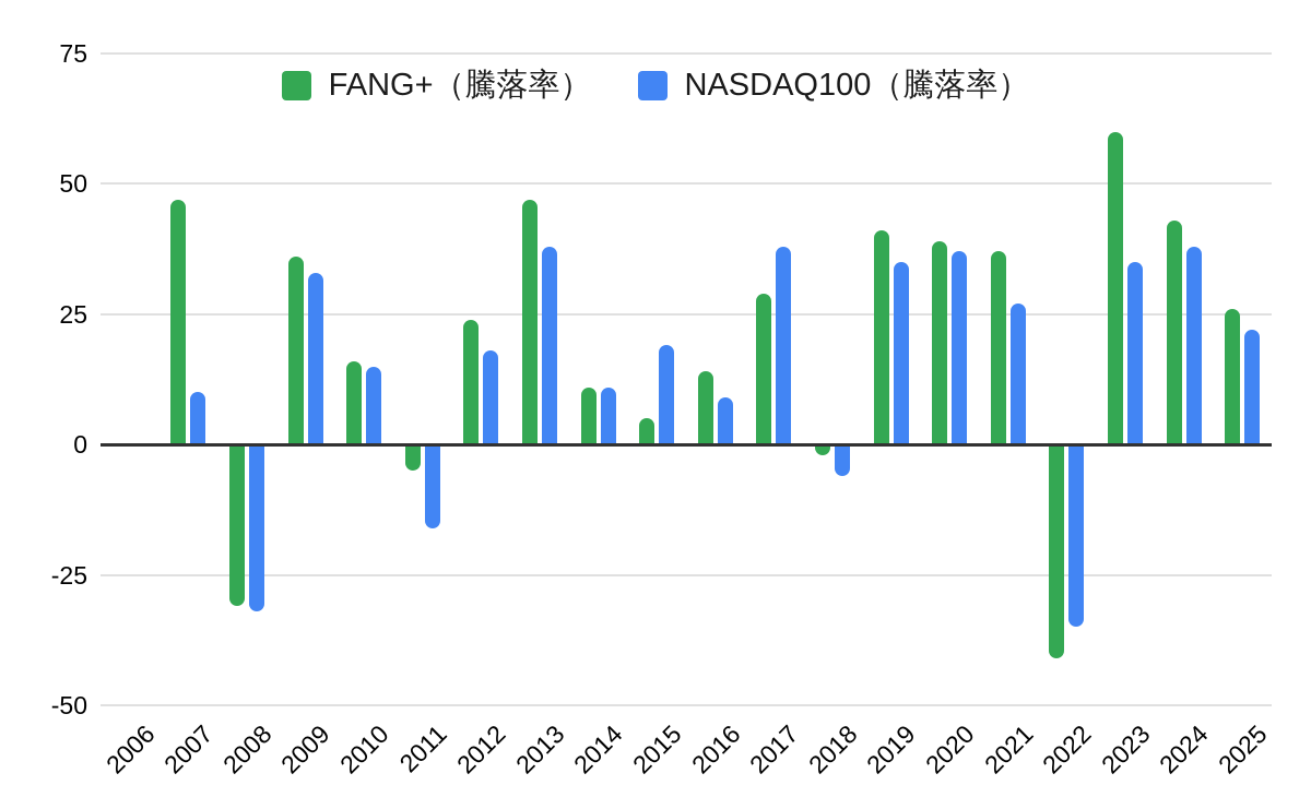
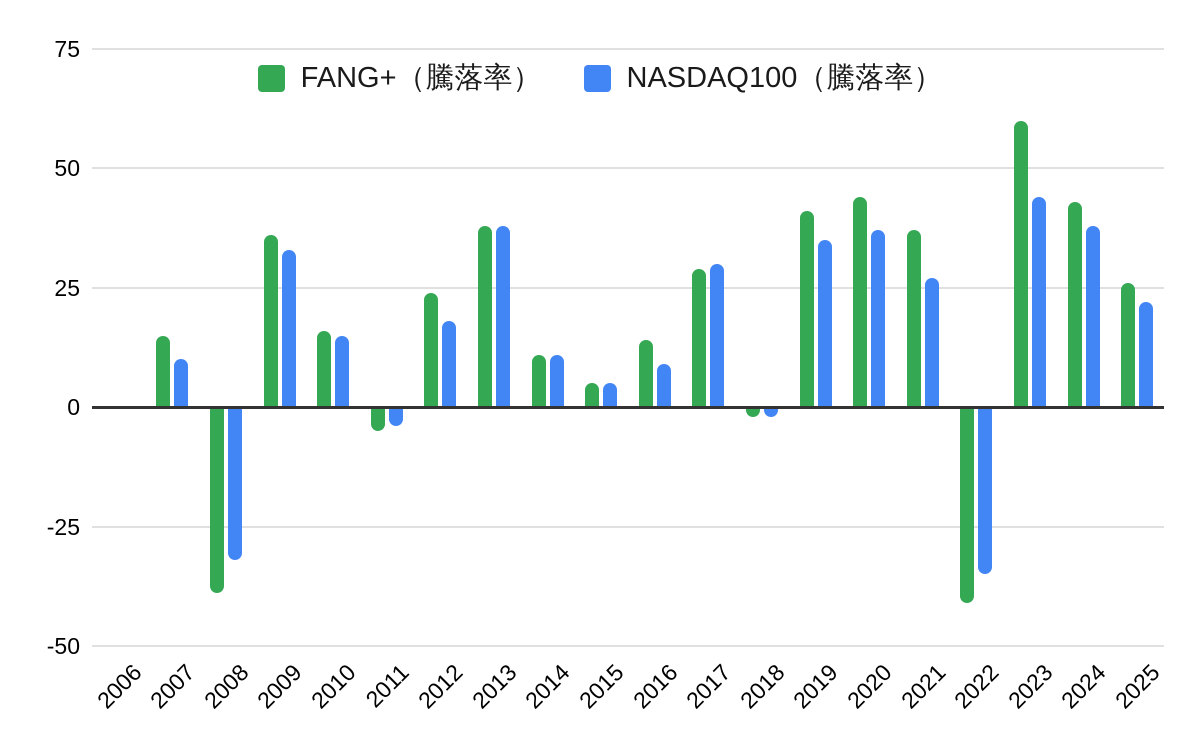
FANG+（騰落率）/2007: 47 -> 15
FANG+（騰落率）/2008: -31 -> -39
NASDAQ100（騰落率）/2011: -16 -> -4
FANG+（騰落率）/2013: 47 -> 38
NASDAQ100（騰落率）/2015: 19 -> 5
NASDAQ100（騰落率）/2017: 38 -> 30
NASDAQ100（騰落率）/2018: -6 -> -2
FANG+（騰落率）/2020: 39 -> 44
NASDAQ100（騰落率）/2023: 35 -> 44
